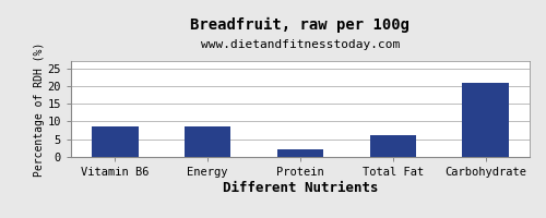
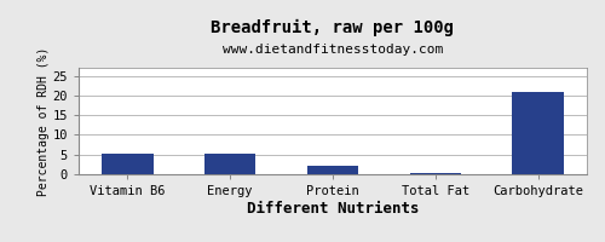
Vitamin B6: 8.5 -> 5.2
Energy: 8.5 -> 5.1
Total Fat: 6.0 -> 0.3
